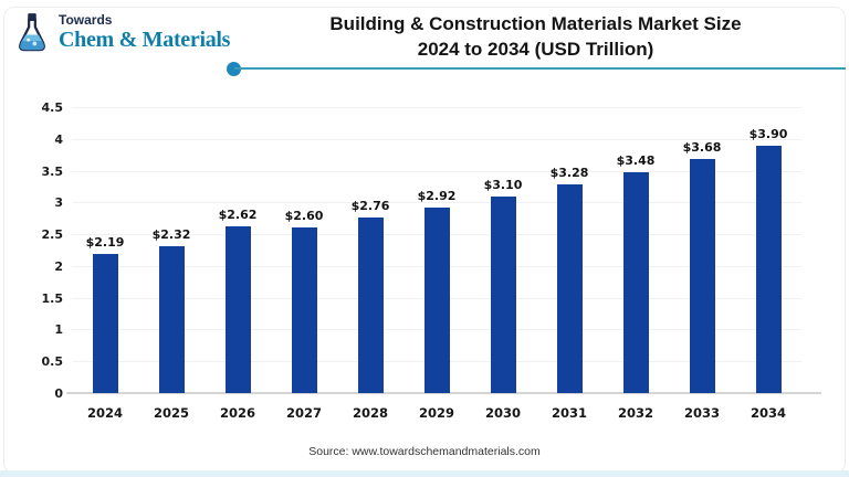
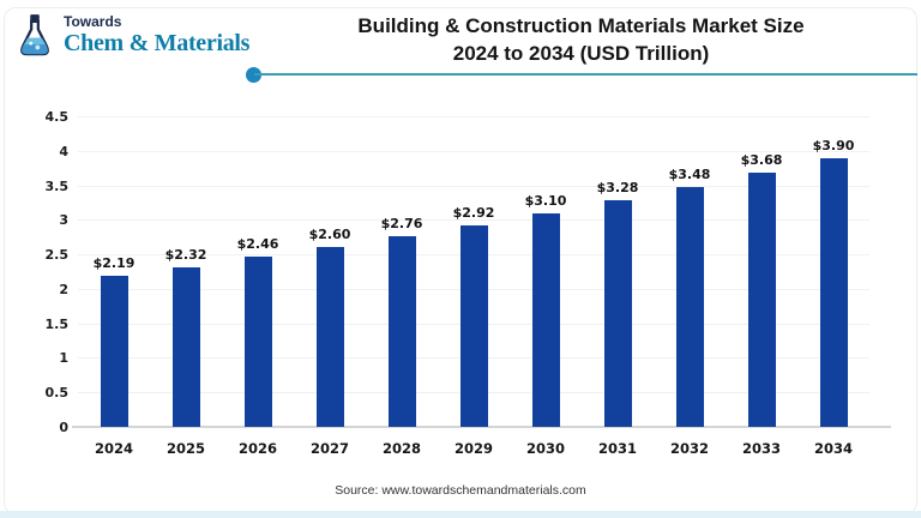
2026: $2.62 -> $2.46
